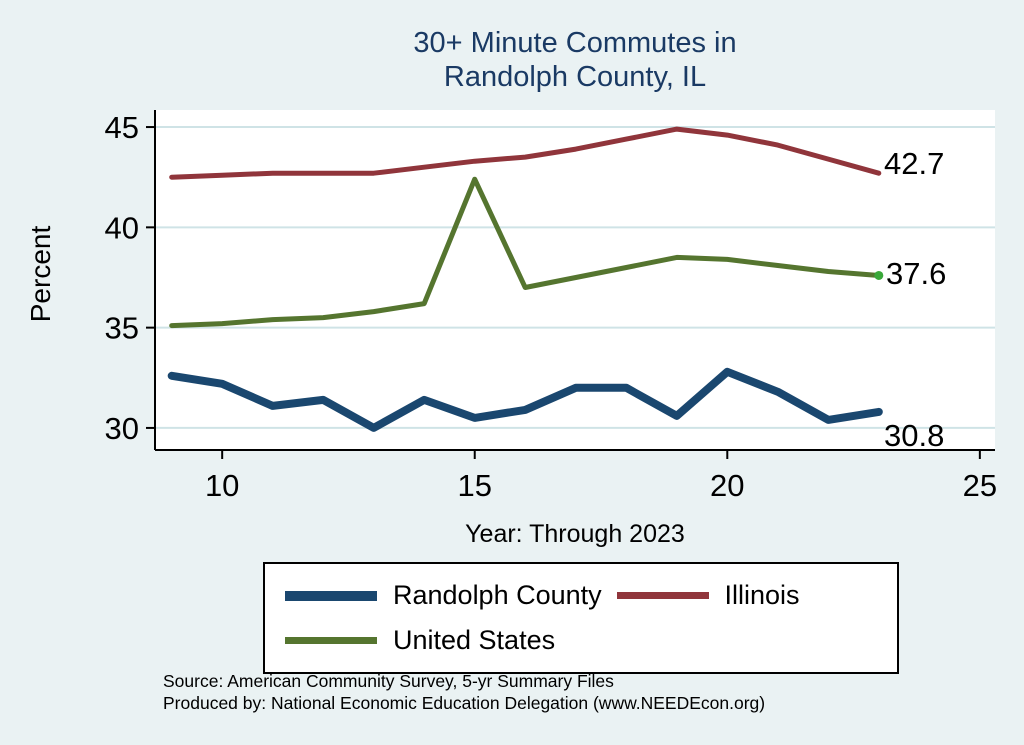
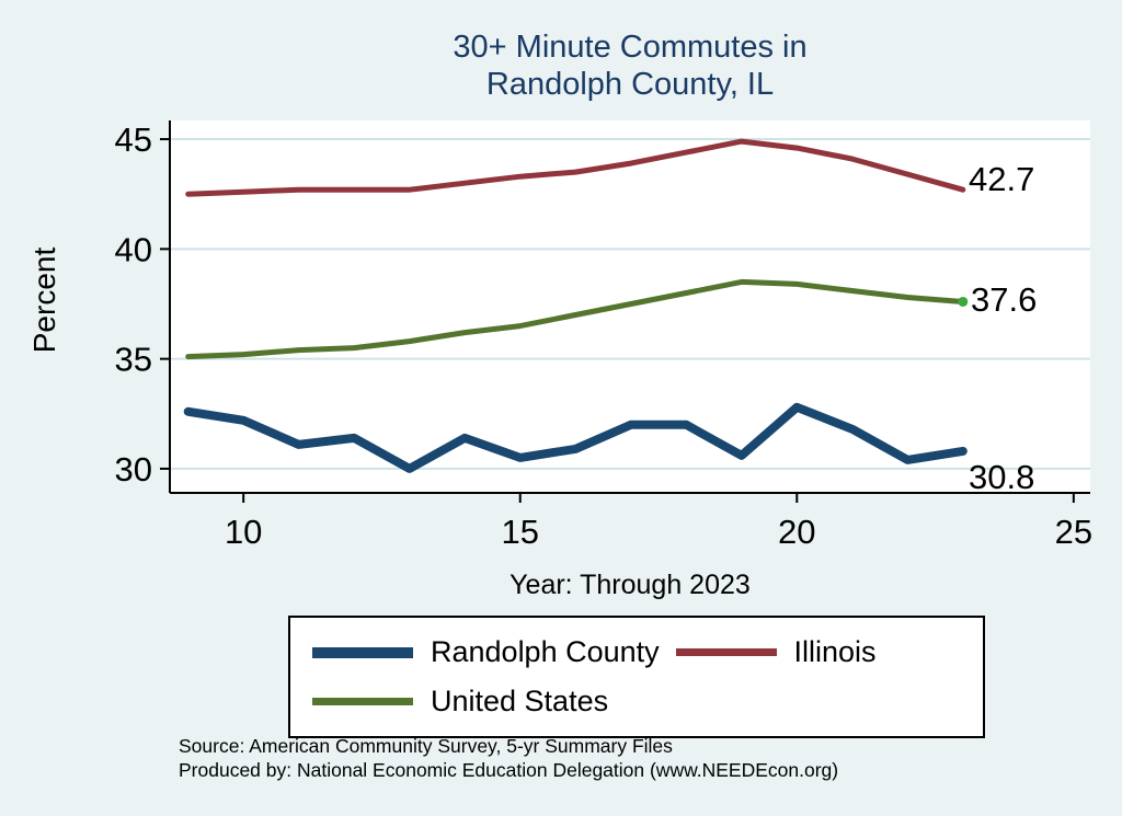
United States/15: 42.4 -> 36.5
